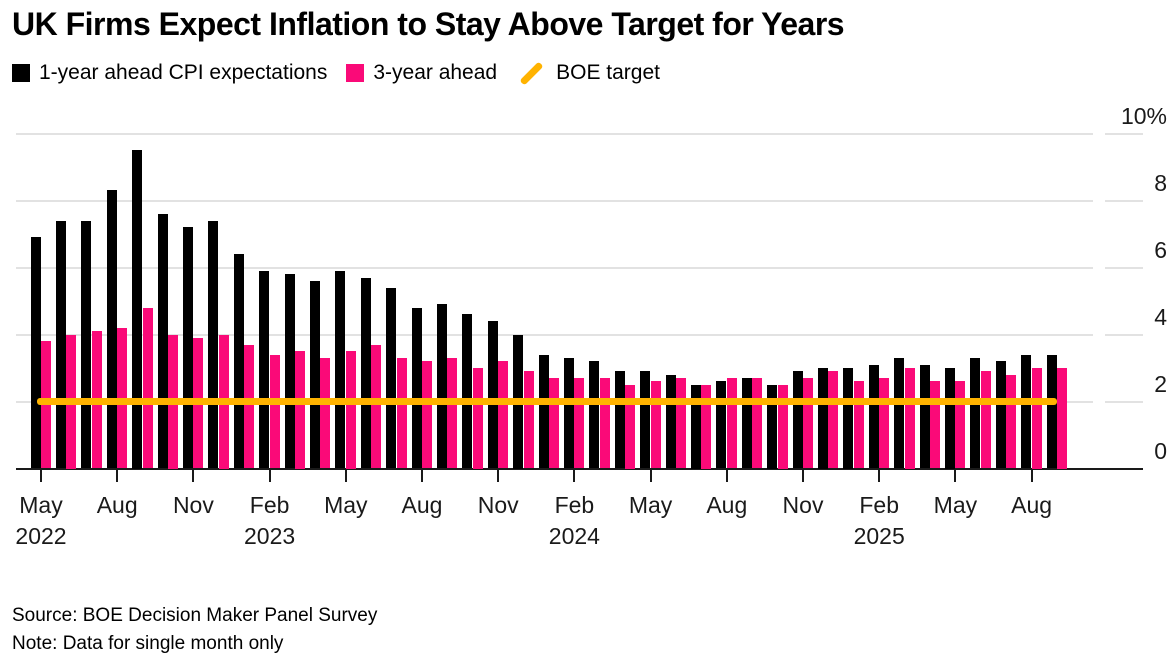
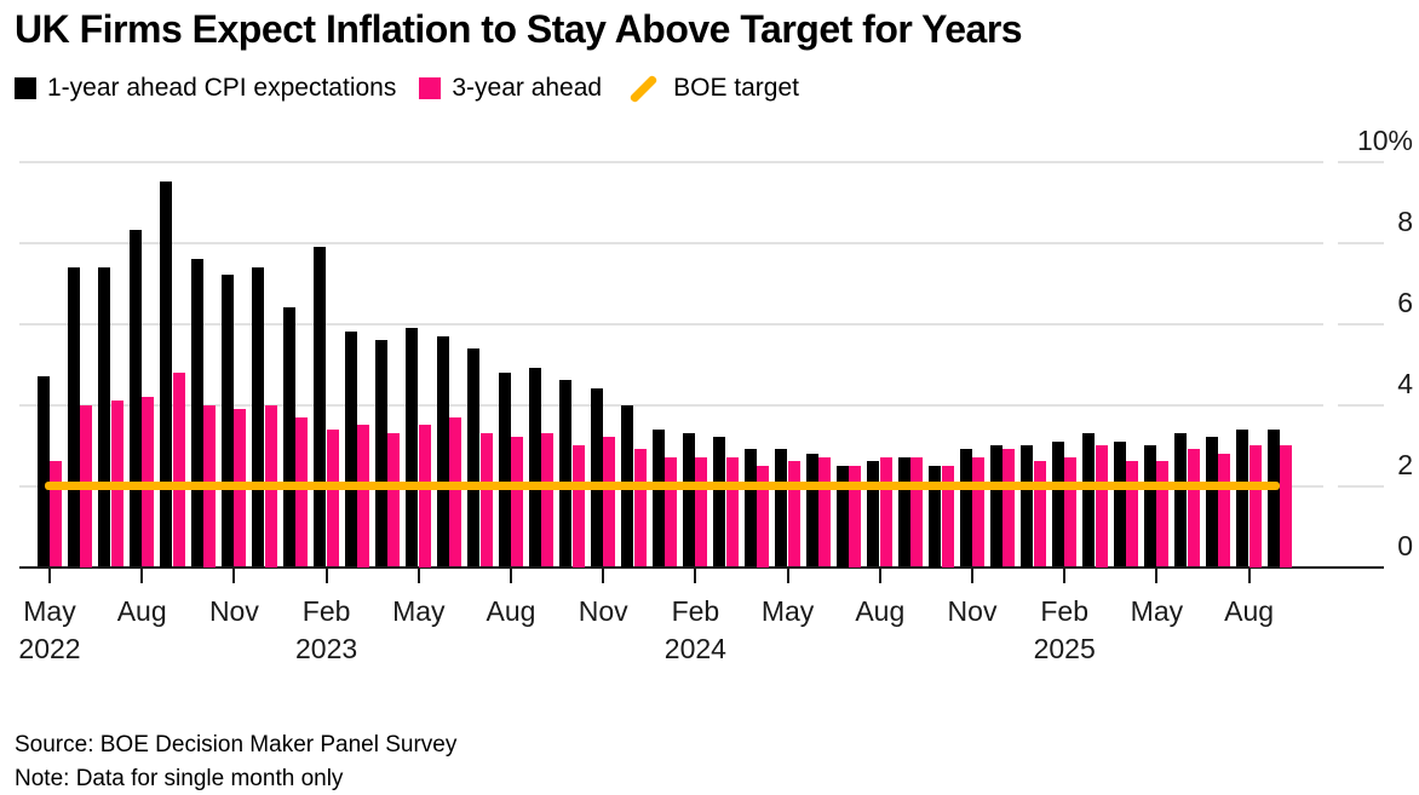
1-year ahead CPI expectations/May 2022: 6.9% -> 4.7%
3-year ahead/May 2022: 3.8% -> 2.6%
1-year ahead CPI expectations/Feb 2023: 5.9% -> 7.9%
